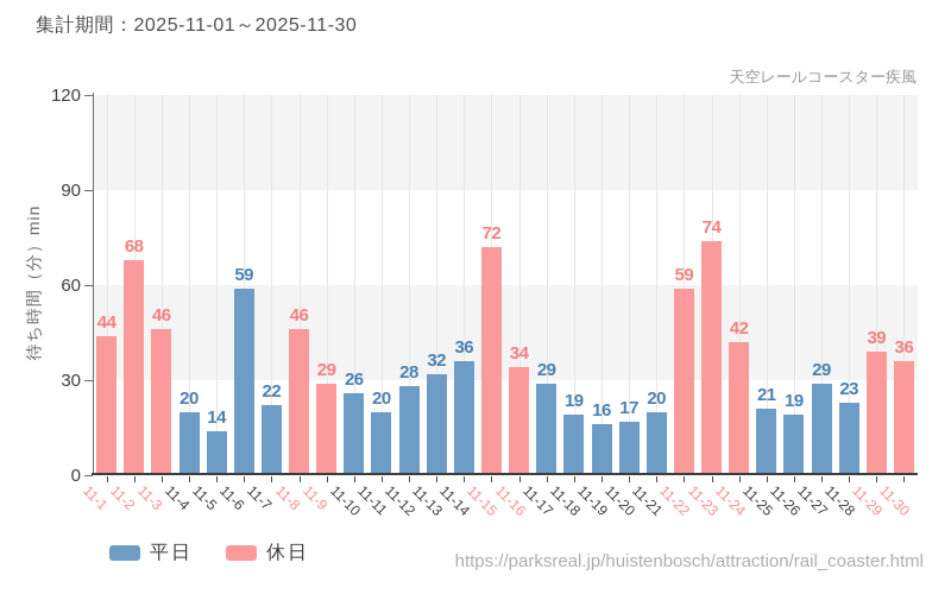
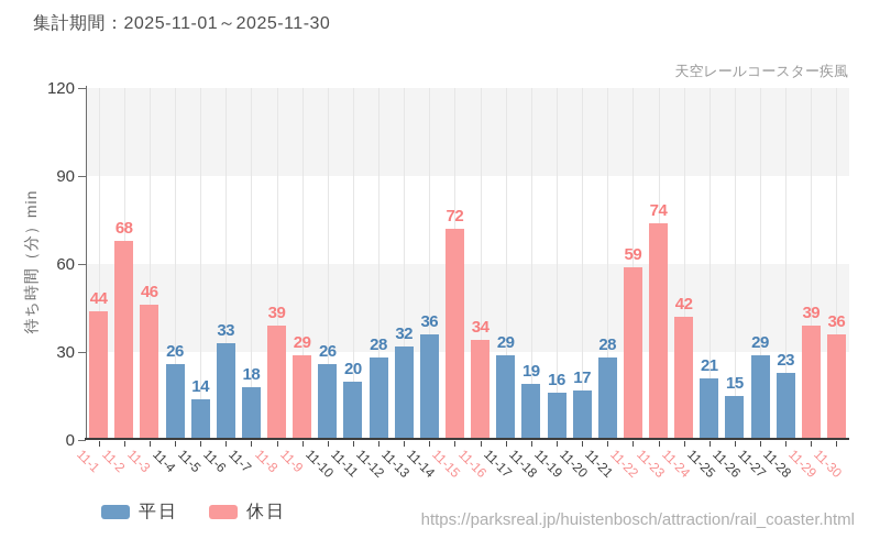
11-4: 20 -> 26
11-6: 59 -> 33
11-7: 22 -> 18
11-8: 46 -> 39
11-21: 20 -> 28
11-26: 19 -> 15
